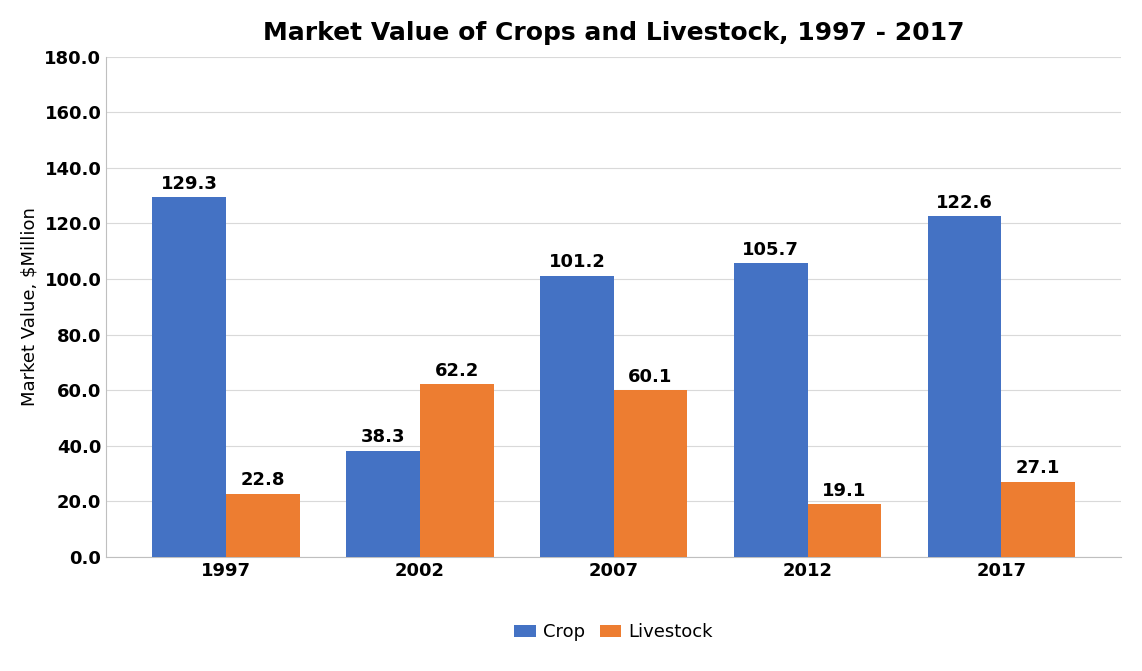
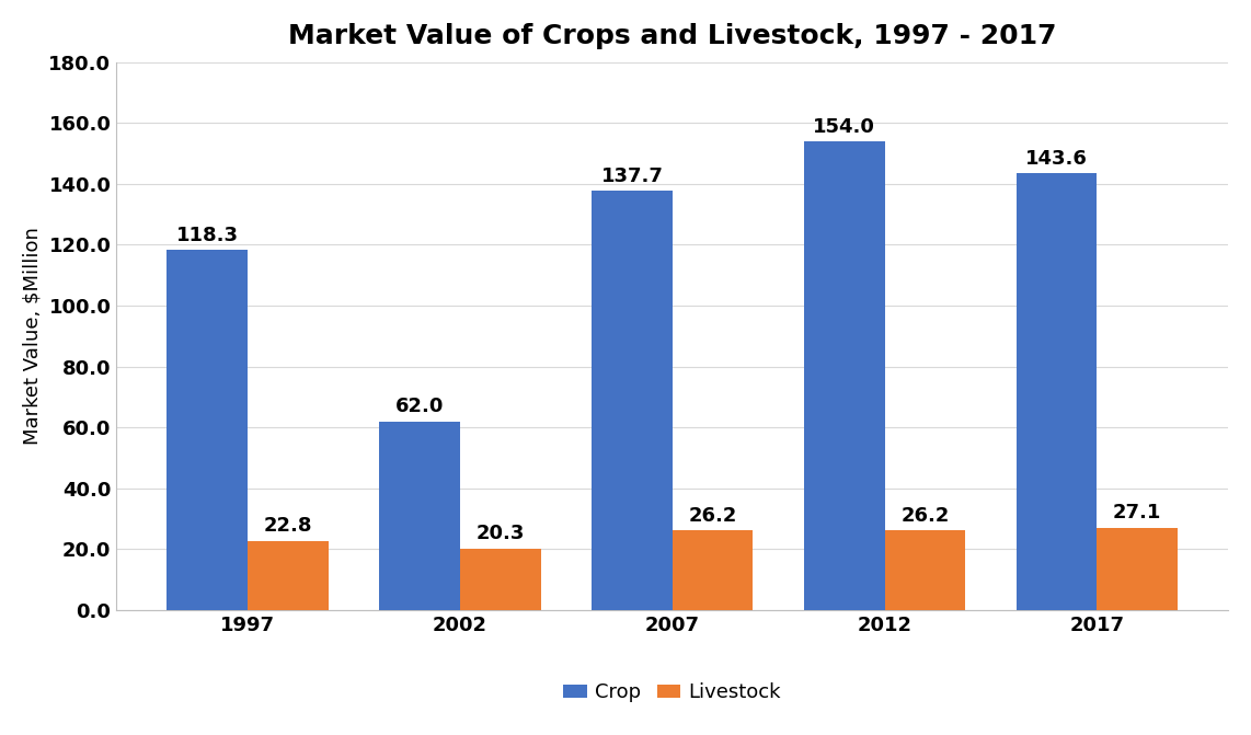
Crop/1997: 129.3 -> 118.3
Crop/2002: 38.3 -> 62.0
Livestock/2002: 62.2 -> 20.3
Crop/2007: 101.2 -> 137.7
Livestock/2007: 60.1 -> 26.2
Crop/2012: 105.7 -> 154.0
Livestock/2012: 19.1 -> 26.2
Crop/2017: 122.6 -> 143.6
